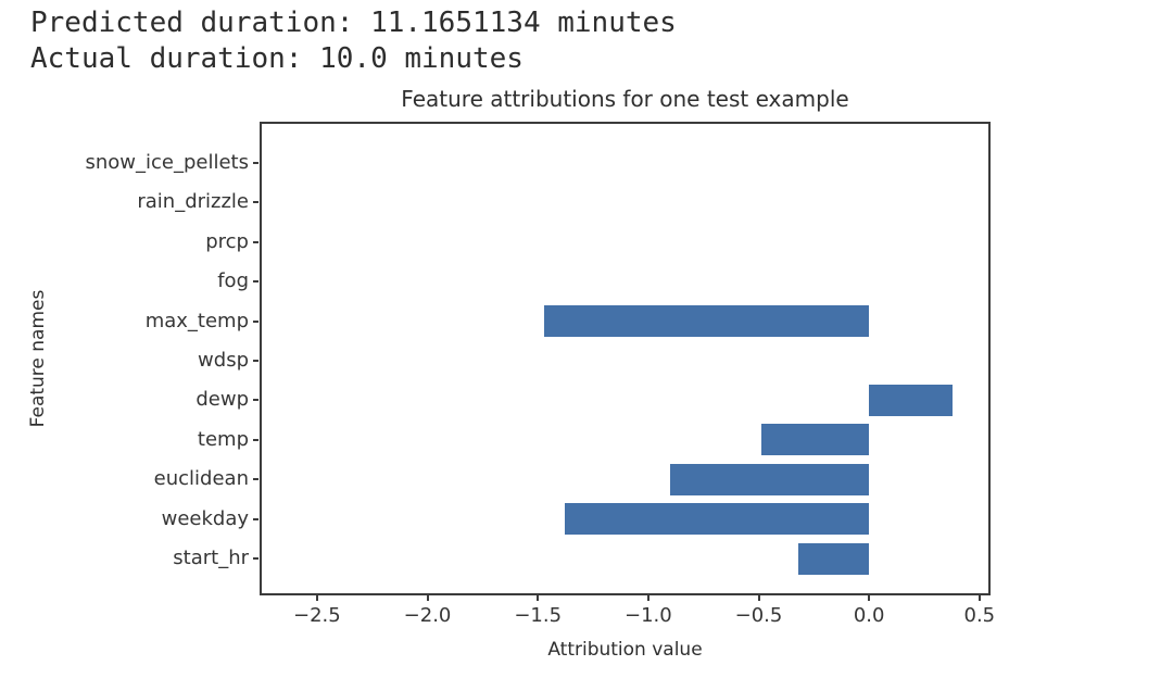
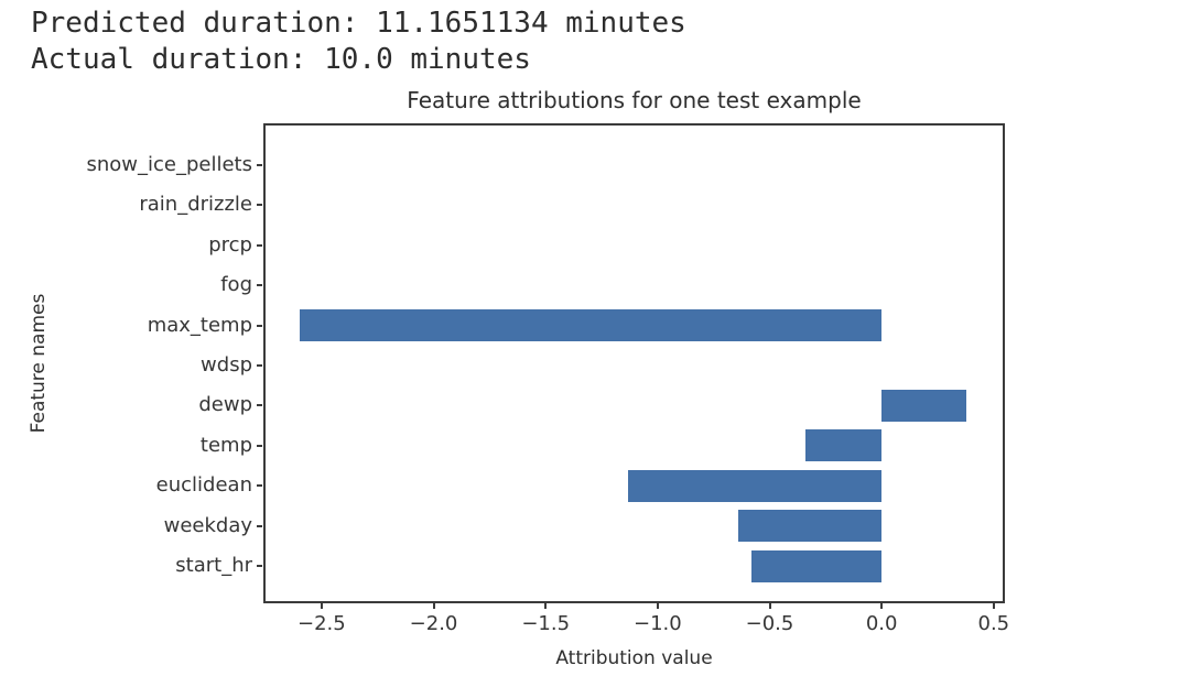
max_temp: -1.47 -> -2.60
temp: -0.49 -> -0.34
euclidean: -0.90 -> -1.13
weekday: -1.38 -> -0.64
start_hr: -0.32 -> -0.58
